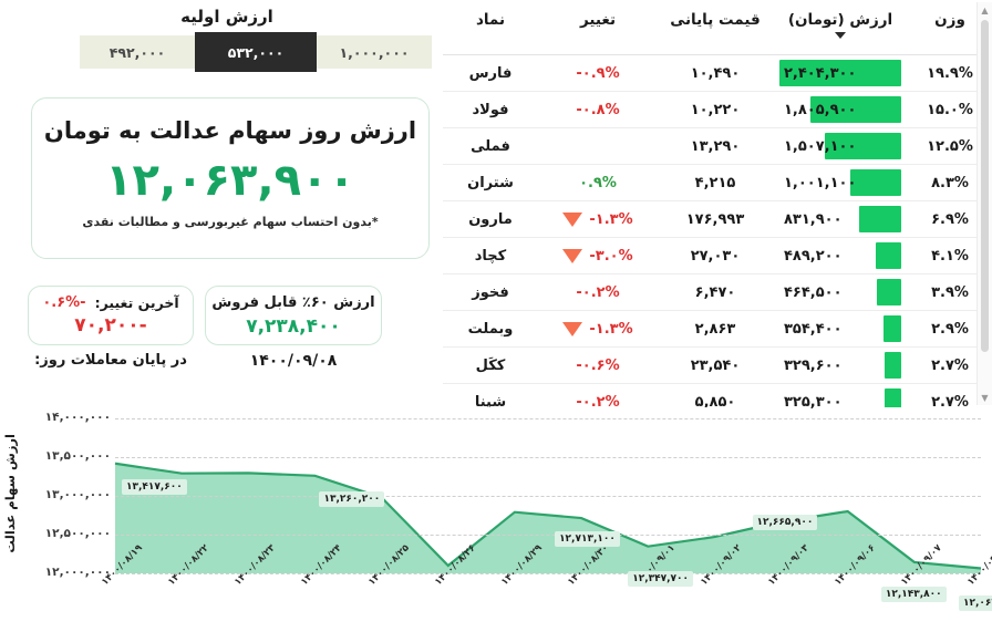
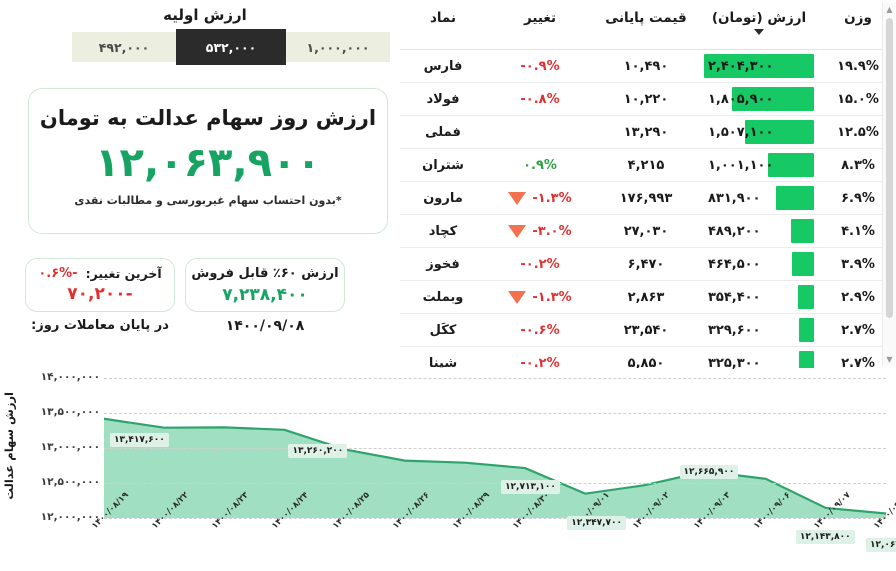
۱۴۰۰/۰۸/۲۶: 12100000 -> 12800000
۱۴۰۰/۰۹/۰۶: 12800000 -> 12600000
